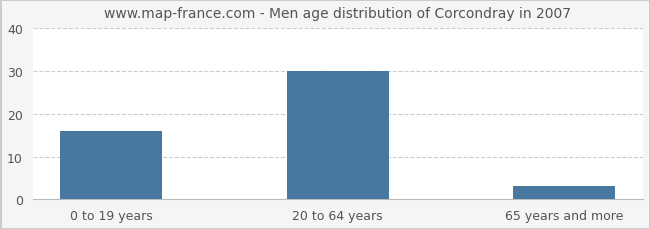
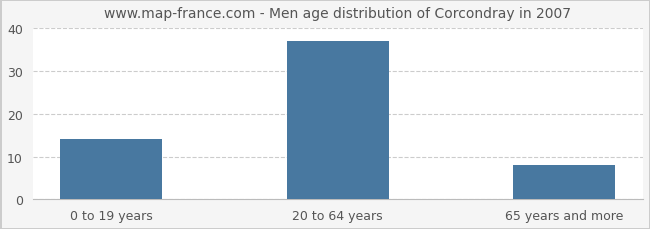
0 to 19 years: 16 -> 14
20 to 64 years: 30 -> 37
65 years and more: 3 -> 8
